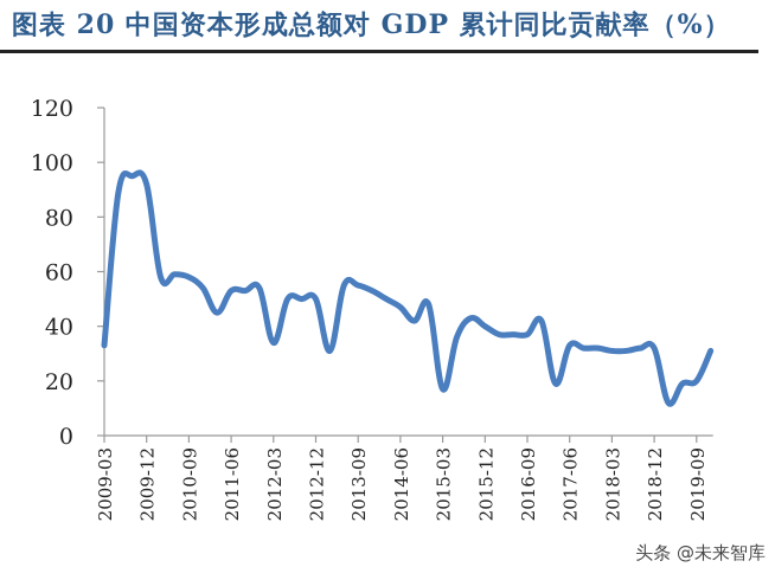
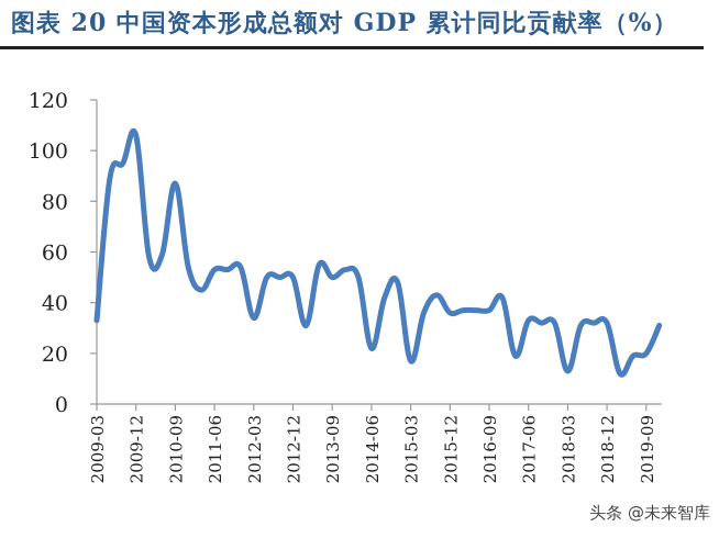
2009-12: 92 -> 106
2010-09: 58 -> 87
2013-09: 55 -> 50
2014-06: 47 -> 22
2015-12: 40 -> 36
2018-03: 31 -> 13
